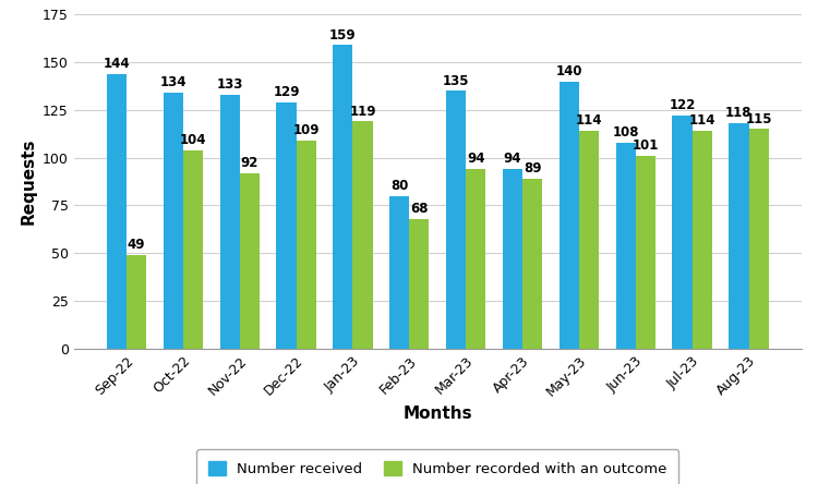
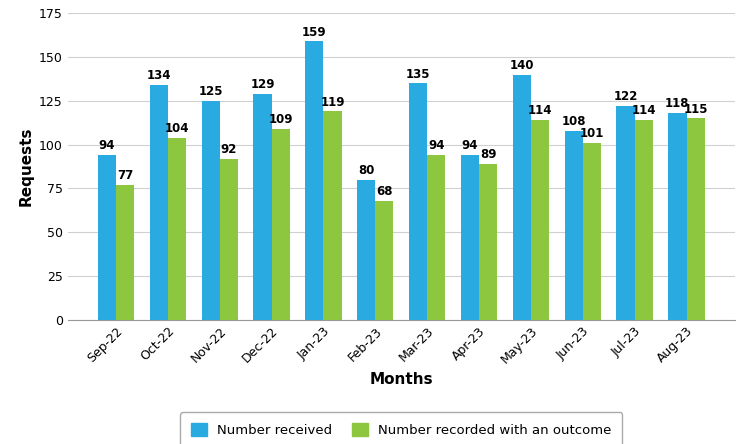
Number received/Sep-22: 144 -> 94
Number recorded with an outcome/Sep-22: 49 -> 77
Number received/Nov-22: 133 -> 125
